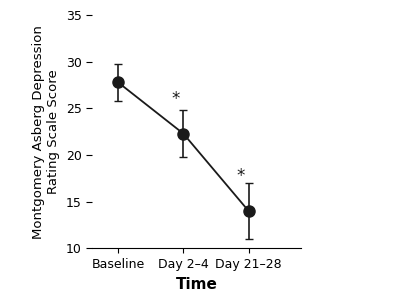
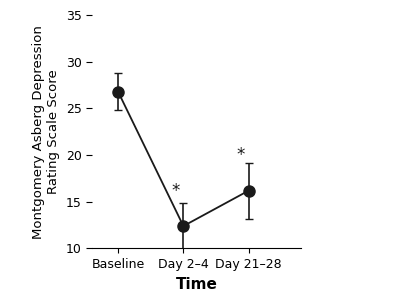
Baseline: 27.8 -> 26.8
Day 2–4: 22.3 -> 12.4
Day 21–28: 14.0 -> 16.2
